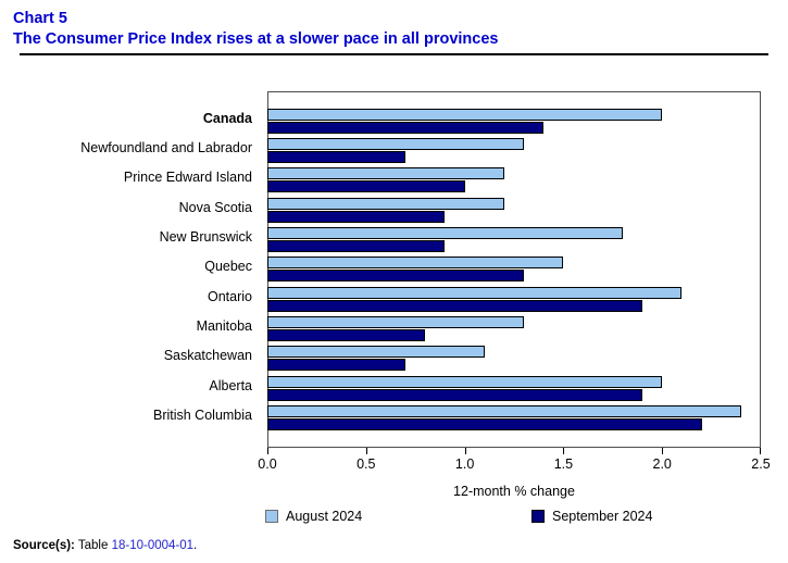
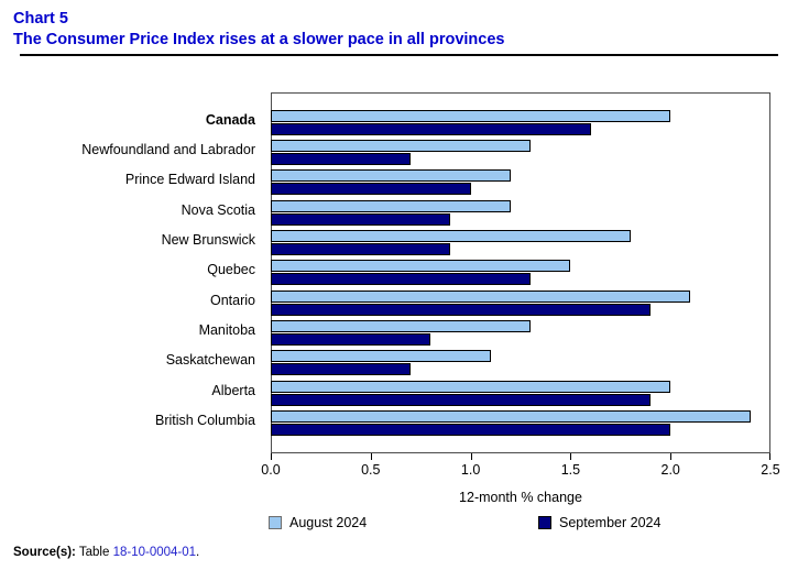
September 2024/Canada: 1.4 -> 1.6
September 2024/British Columbia: 2.2 -> 2.0
